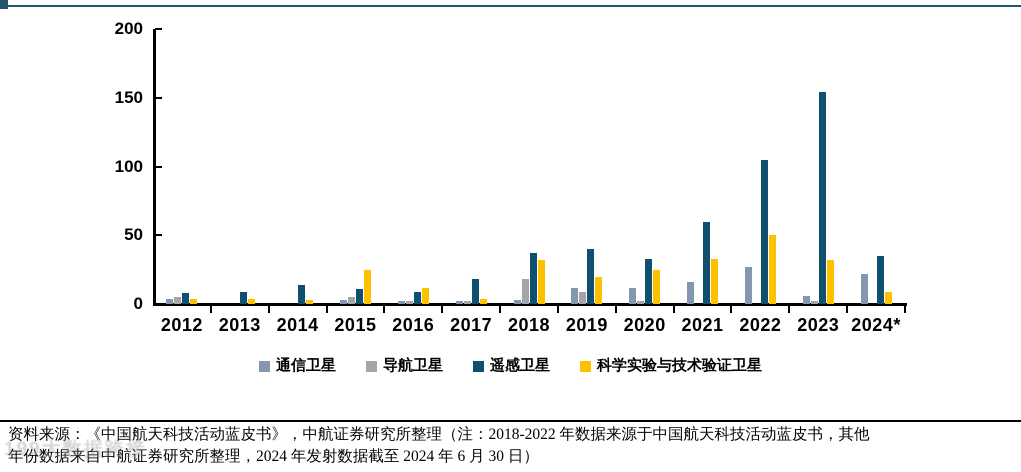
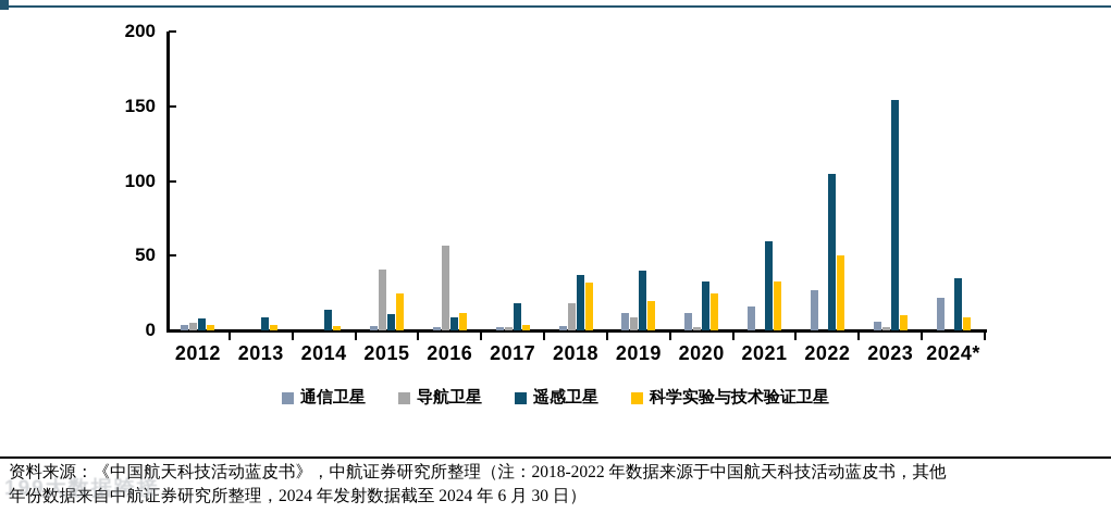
导航卫星/2015: 5 -> 41
导航卫星/2016: 2 -> 57
科学实验与技术验证卫星/2023: 32 -> 10
